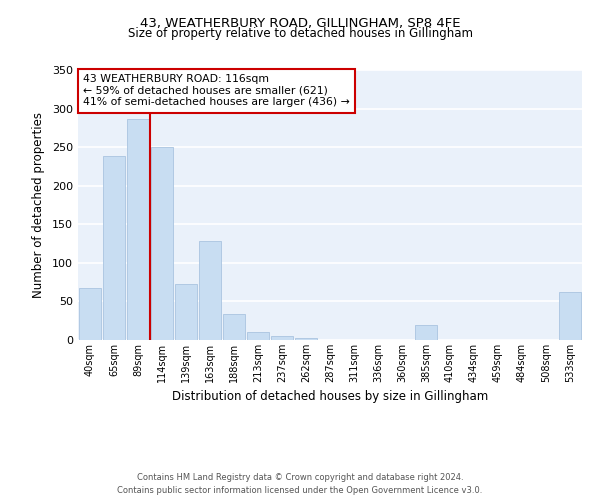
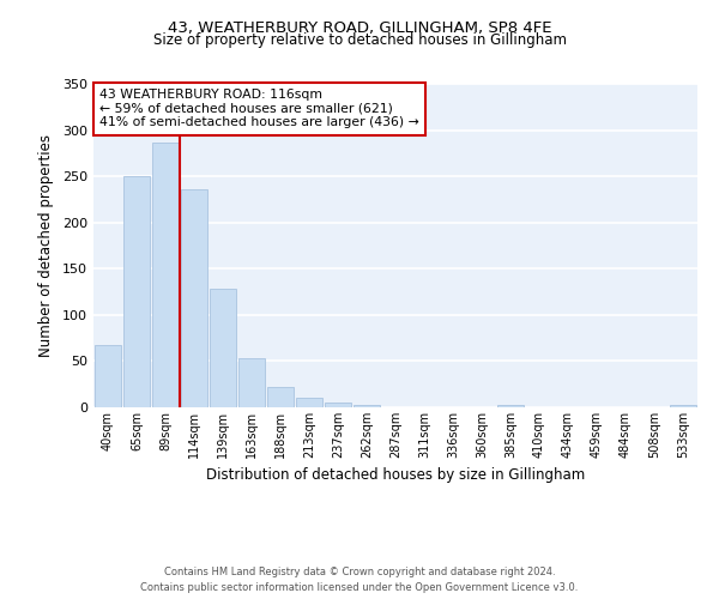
65sqm: 238 -> 250
114sqm: 250 -> 236
139sqm: 72 -> 128
163sqm: 128 -> 53
188sqm: 34 -> 22
385sqm: 20 -> 3
533sqm: 62 -> 3
